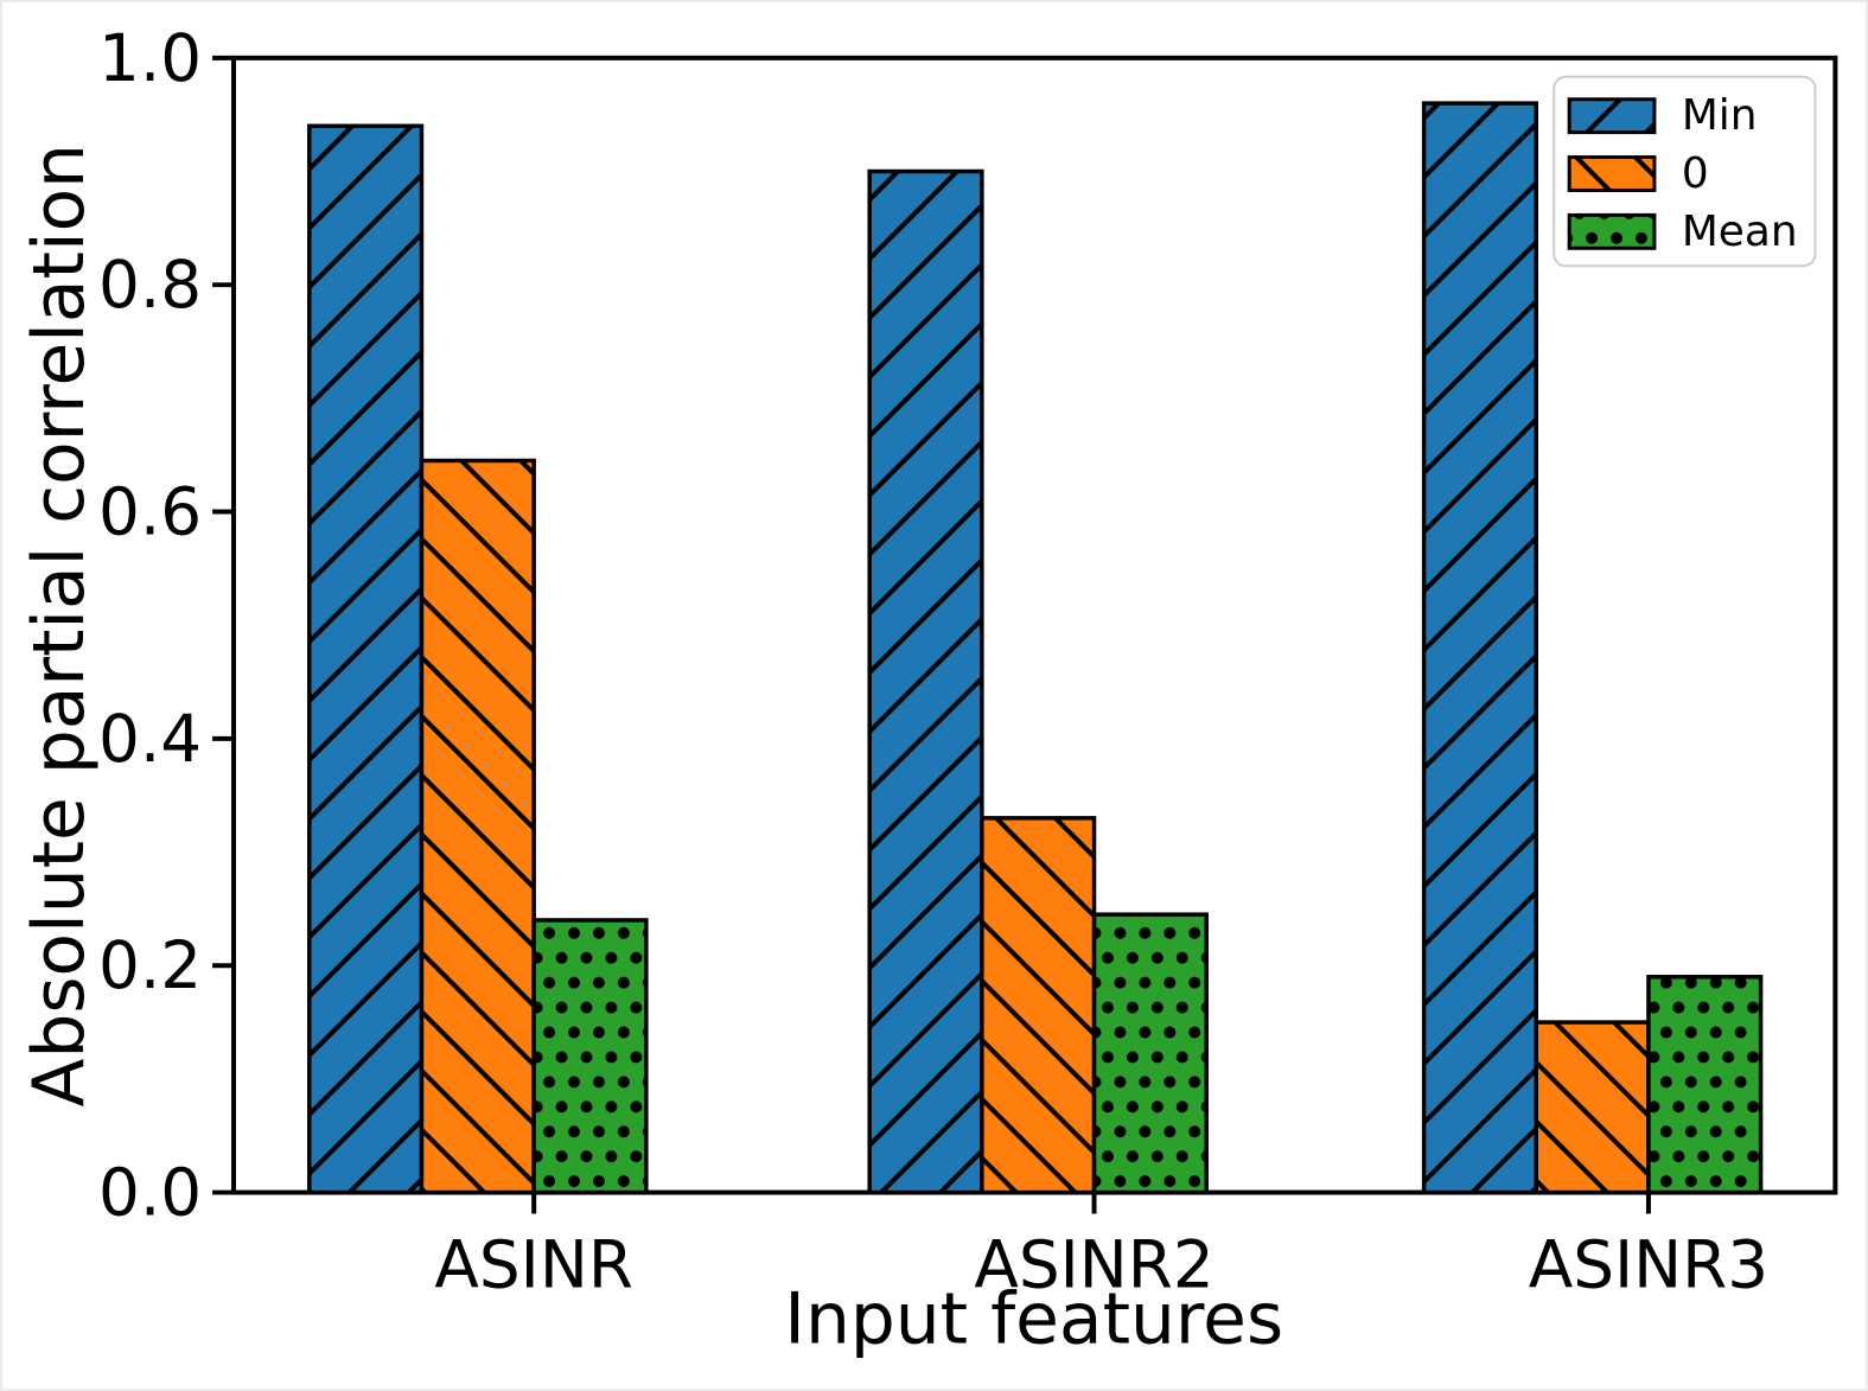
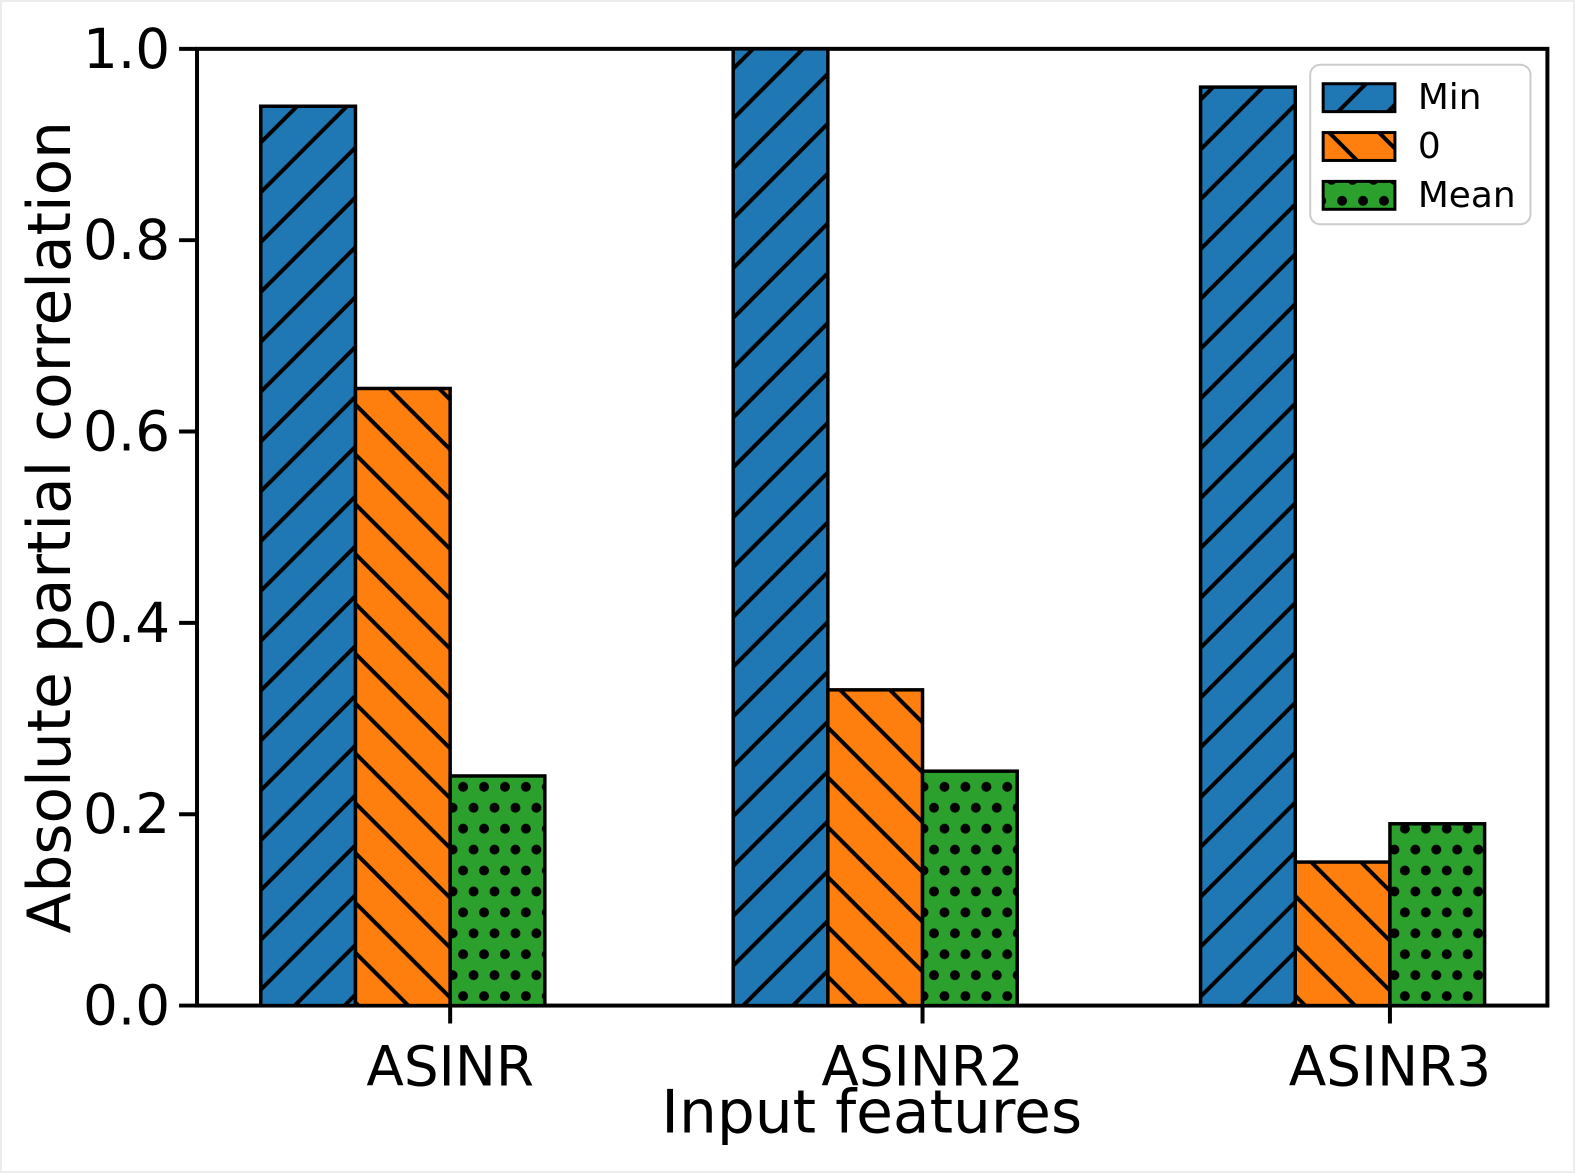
Min/ASINR2: 0.90 -> 1.00
